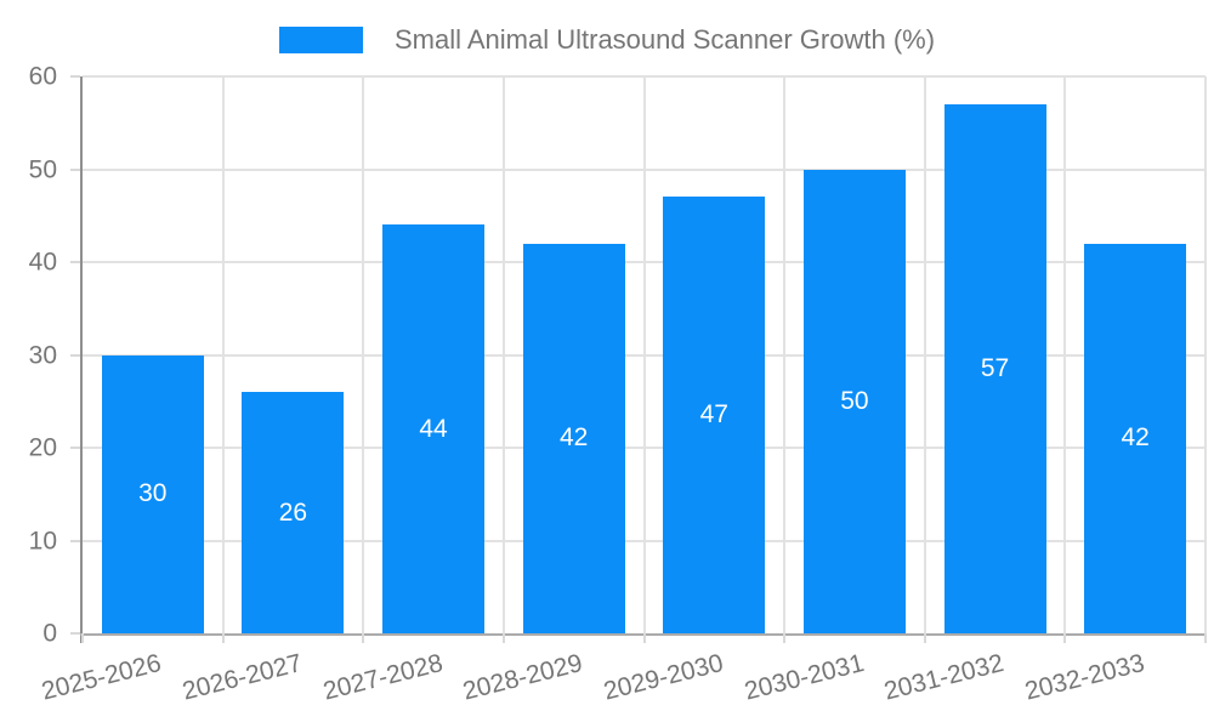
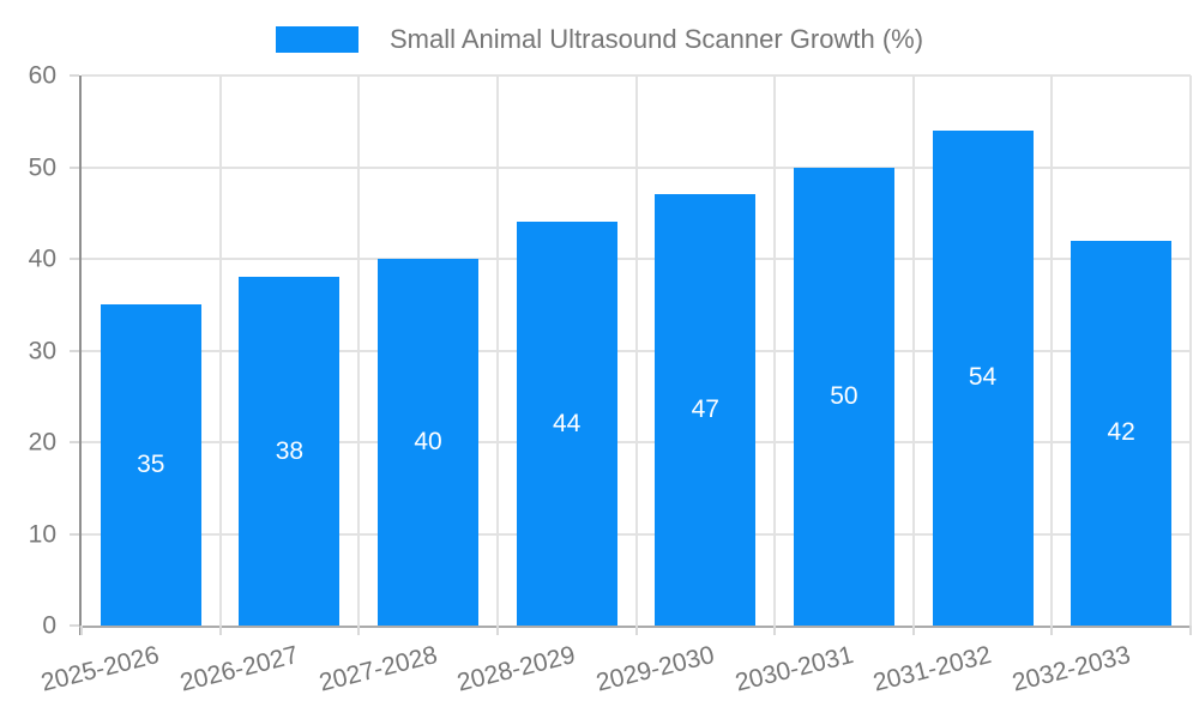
2025-2026: 30 -> 35
2026-2027: 26 -> 38
2027-2028: 44 -> 40
2028-2029: 42 -> 44
2031-2032: 57 -> 54
